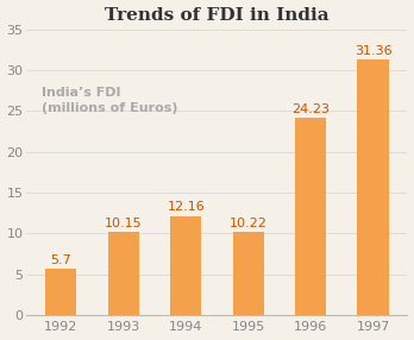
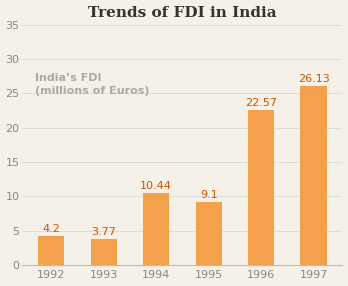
1992: 5.7 -> 4.2
1993: 10.15 -> 3.77
1994: 12.16 -> 10.44
1995: 10.22 -> 9.1
1996: 24.23 -> 22.57
1997: 31.36 -> 26.13
